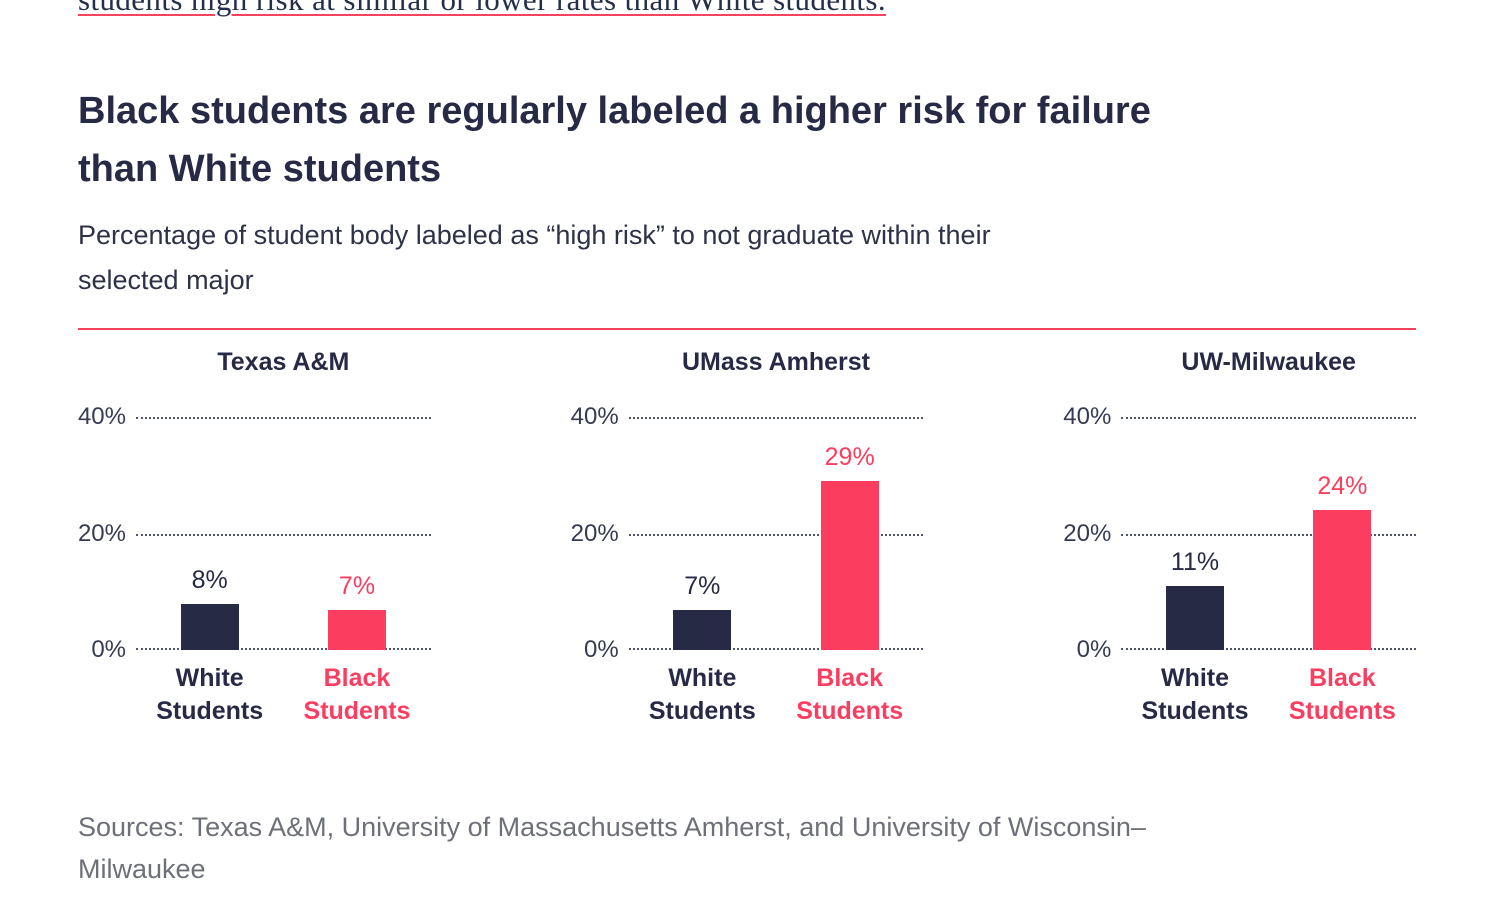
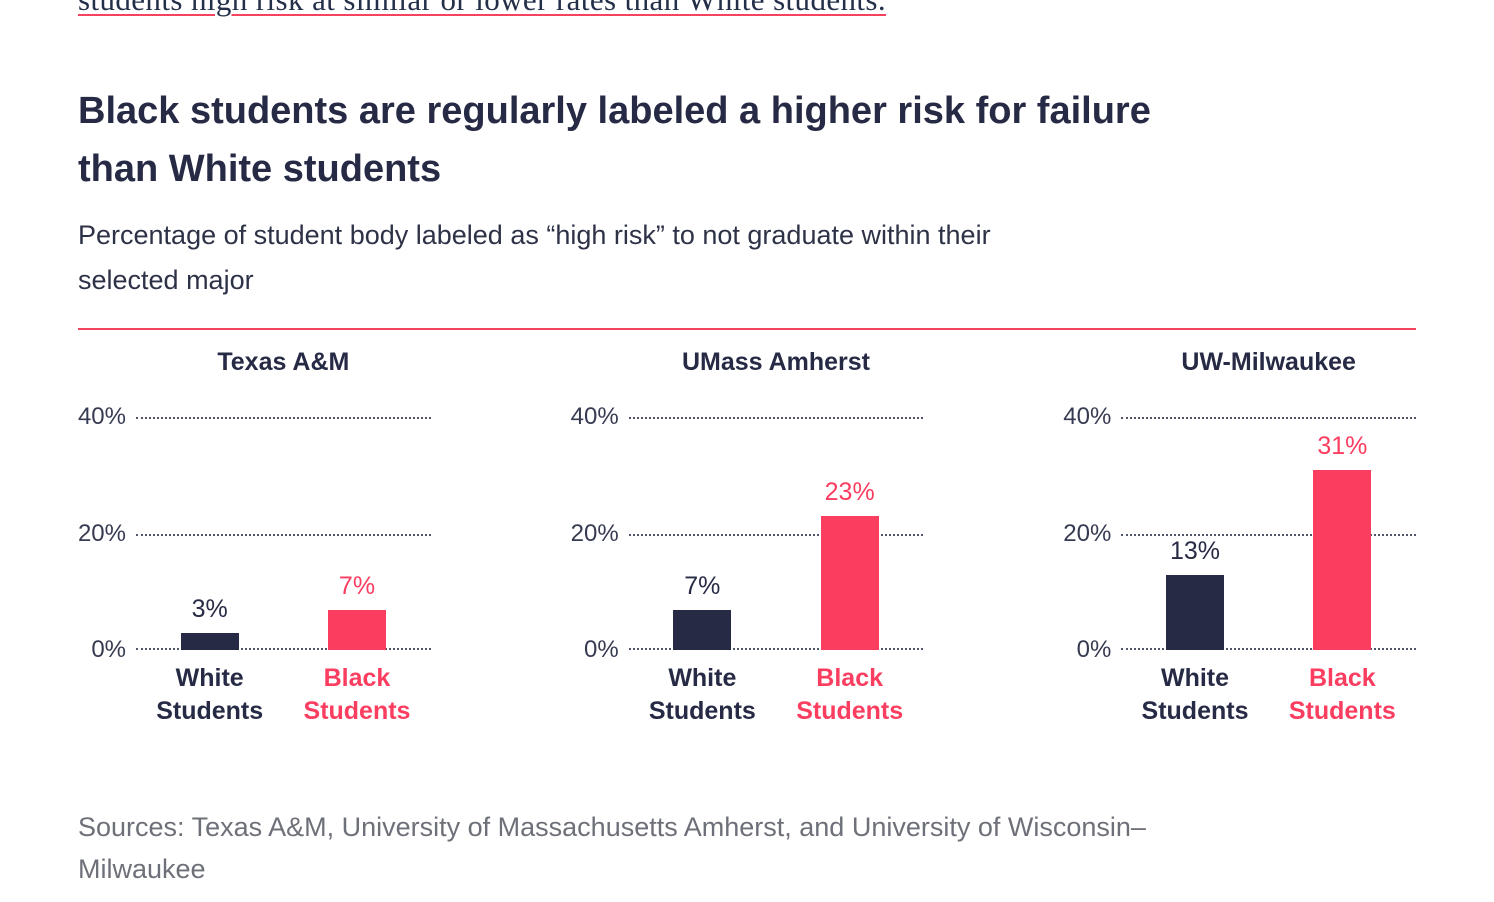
Texas A&M/White Students: 8% -> 3%
UMass Amherst/Black Students: 29% -> 23%
UW-Milwaukee/White Students: 11% -> 13%
UW-Milwaukee/Black Students: 24% -> 31%
